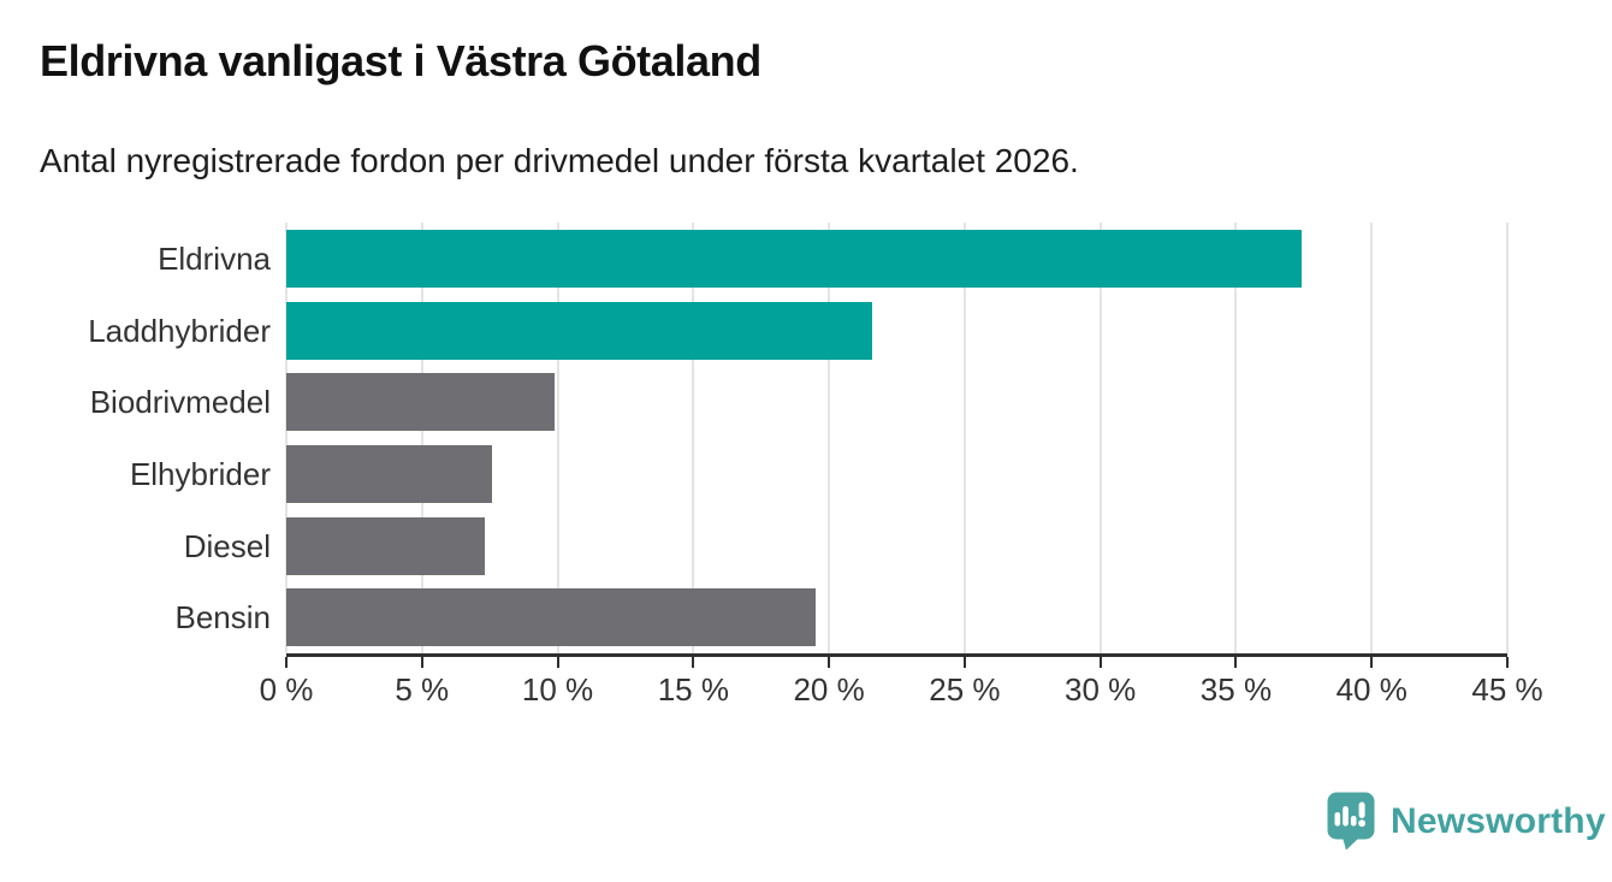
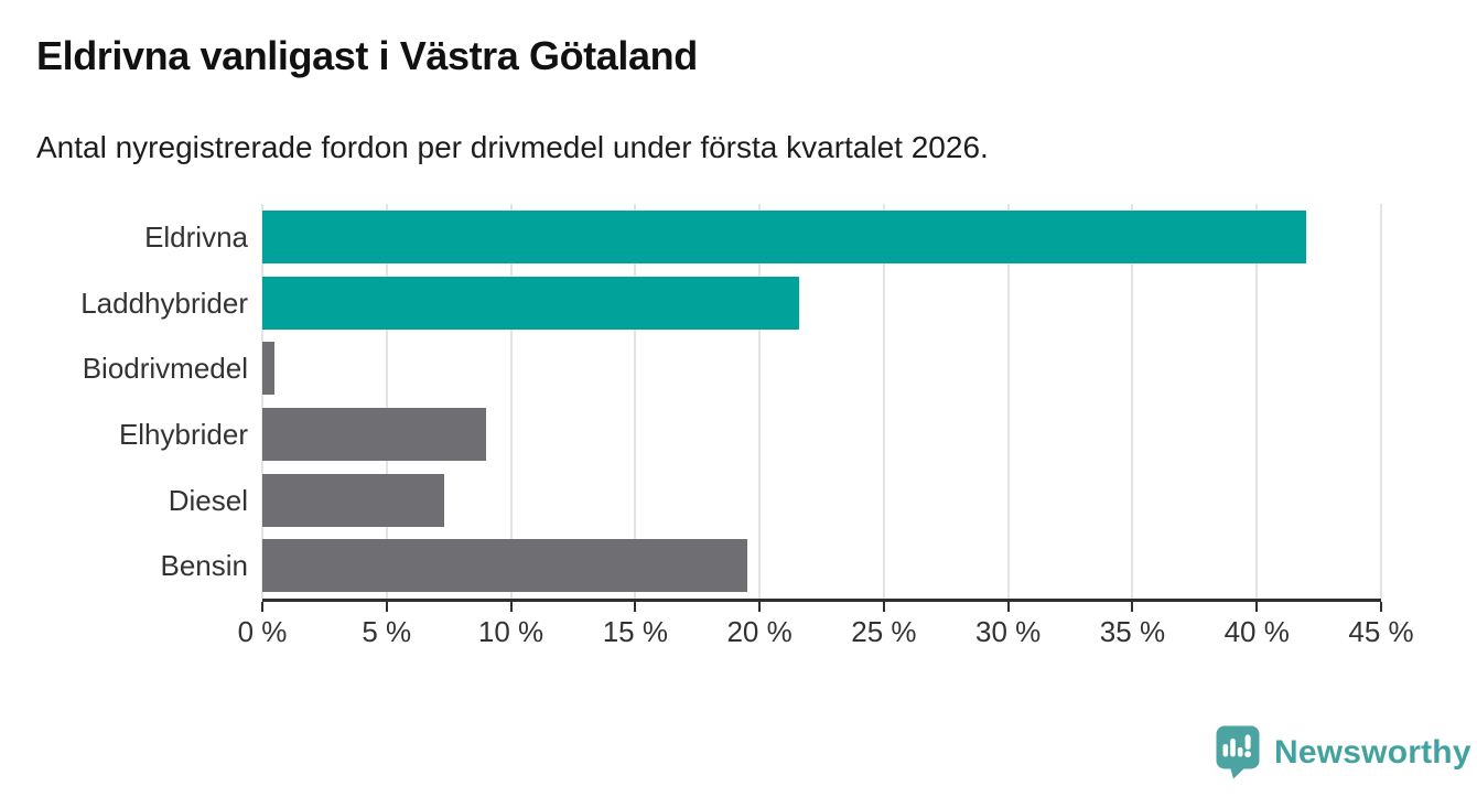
Eldrivna: 37.4% -> 42.0%
Biodrivmedel: 9.9% -> 0.5%
Elhybrider: 7.6% -> 9.0%
